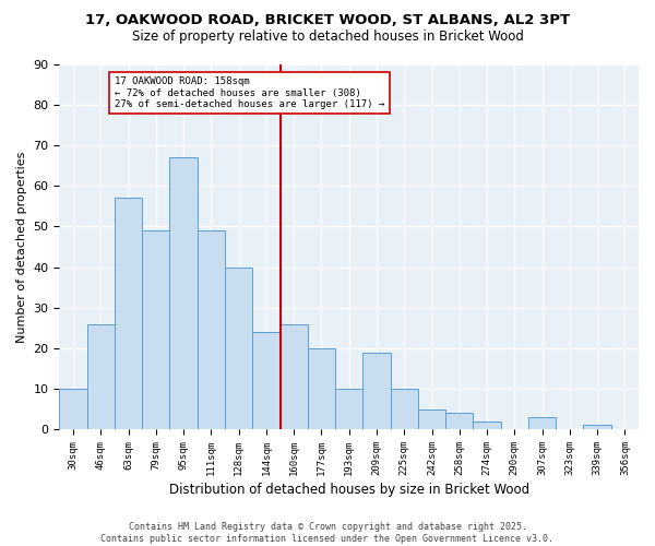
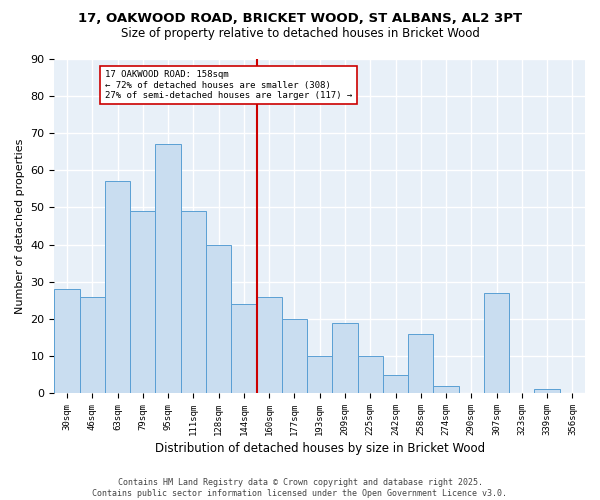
30sqm: 10 -> 28
258sqm: 4 -> 16
307sqm: 3 -> 27
